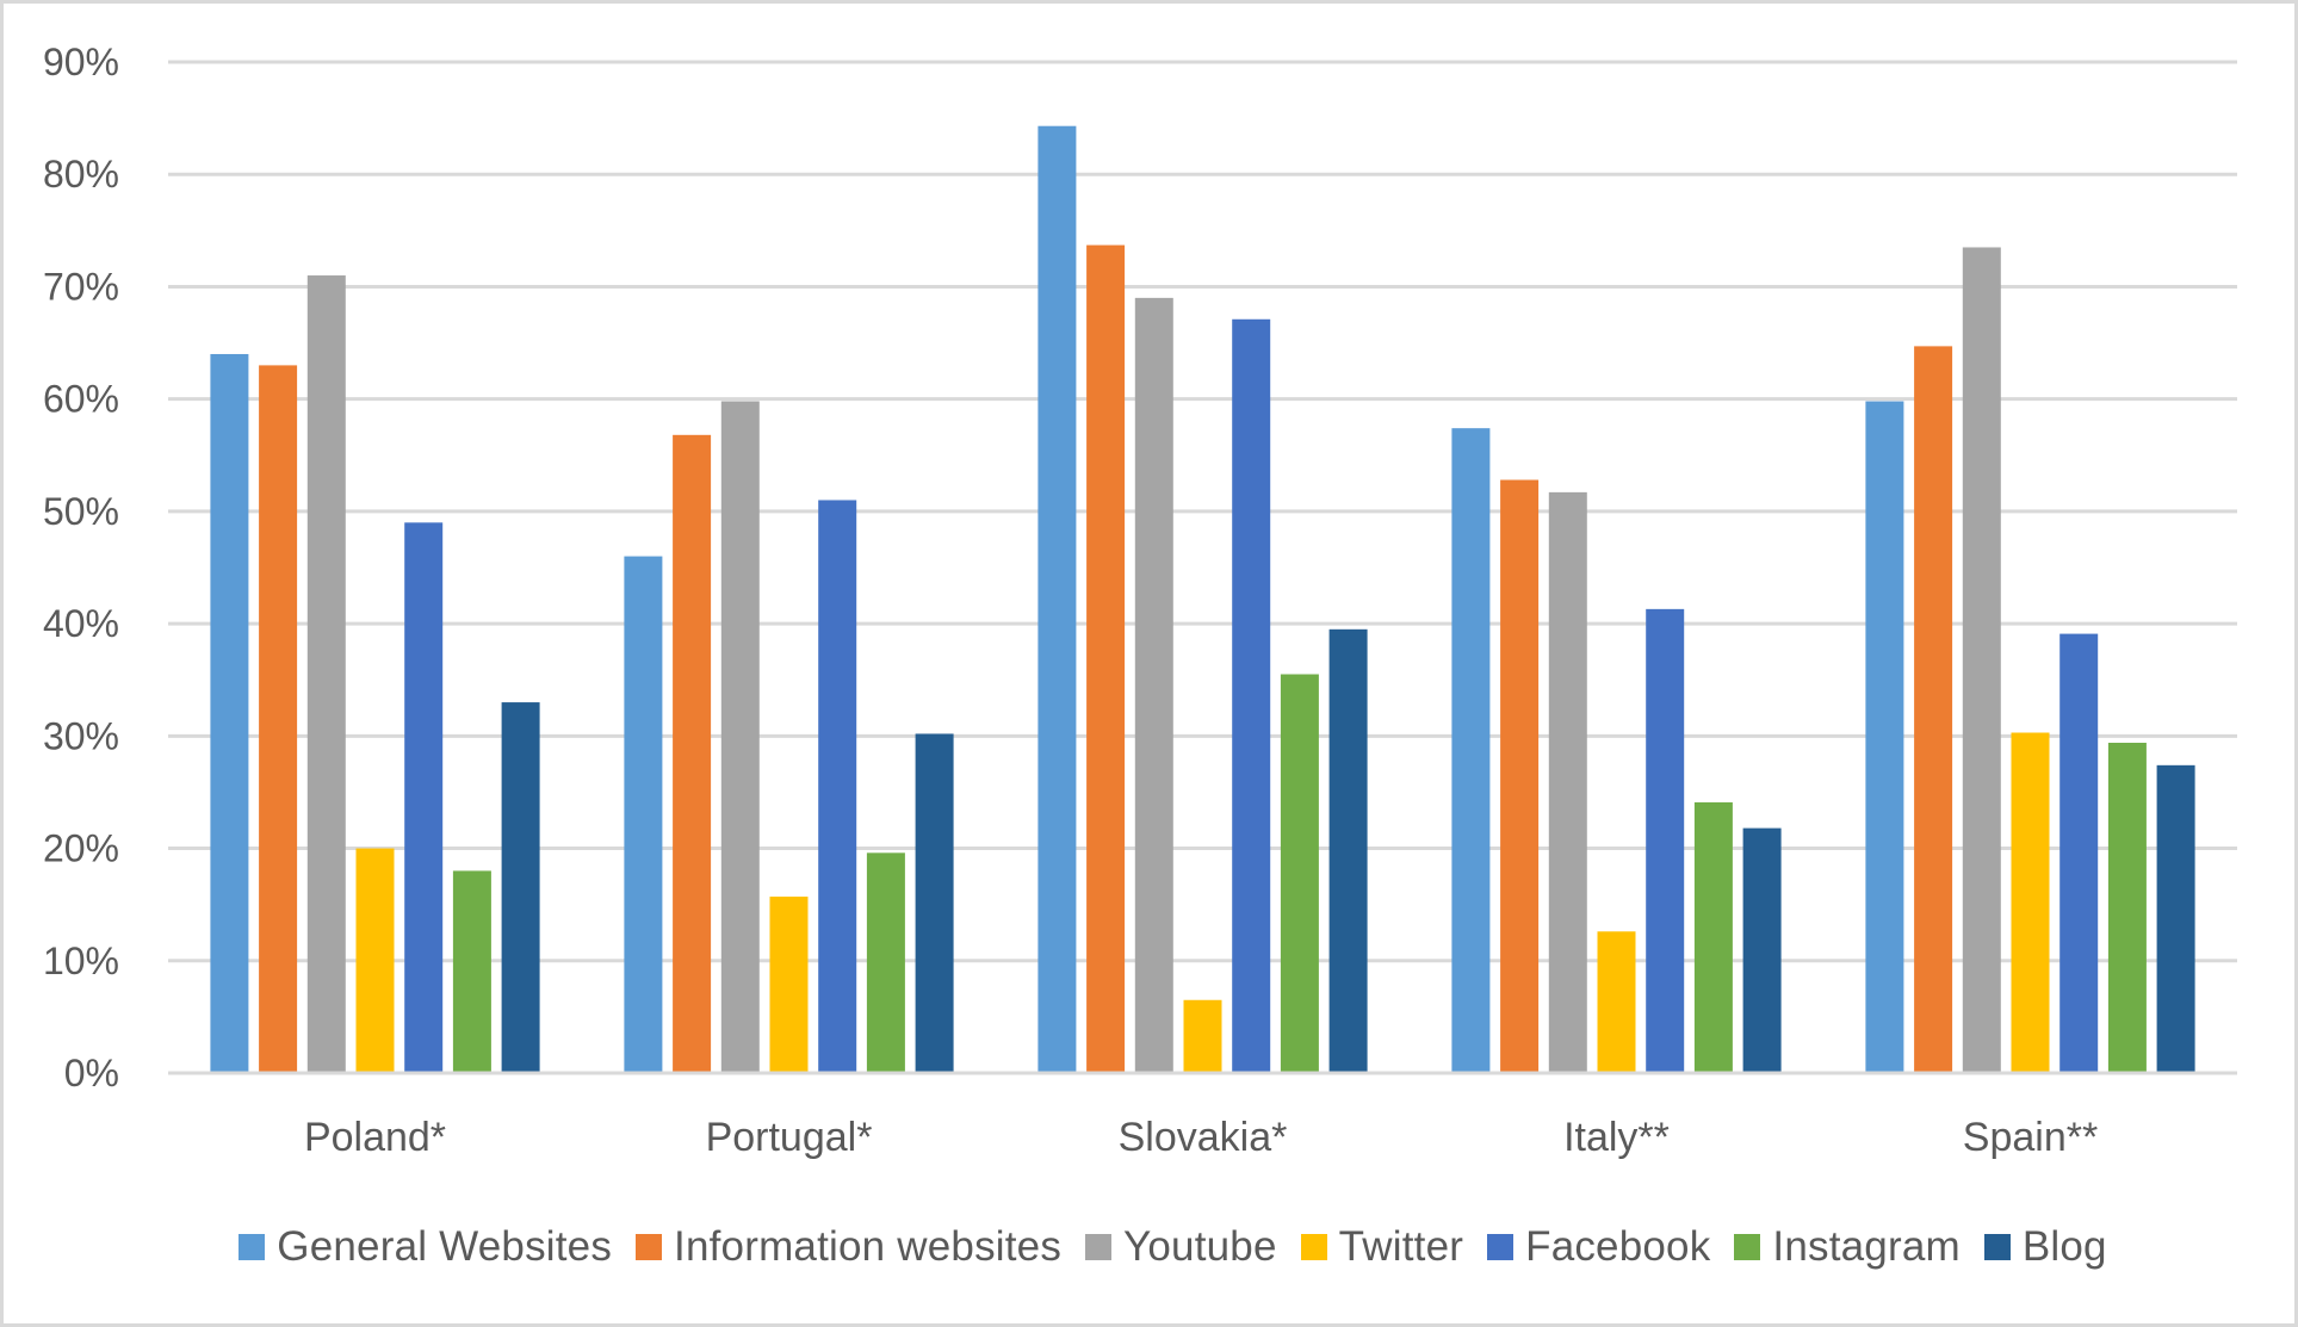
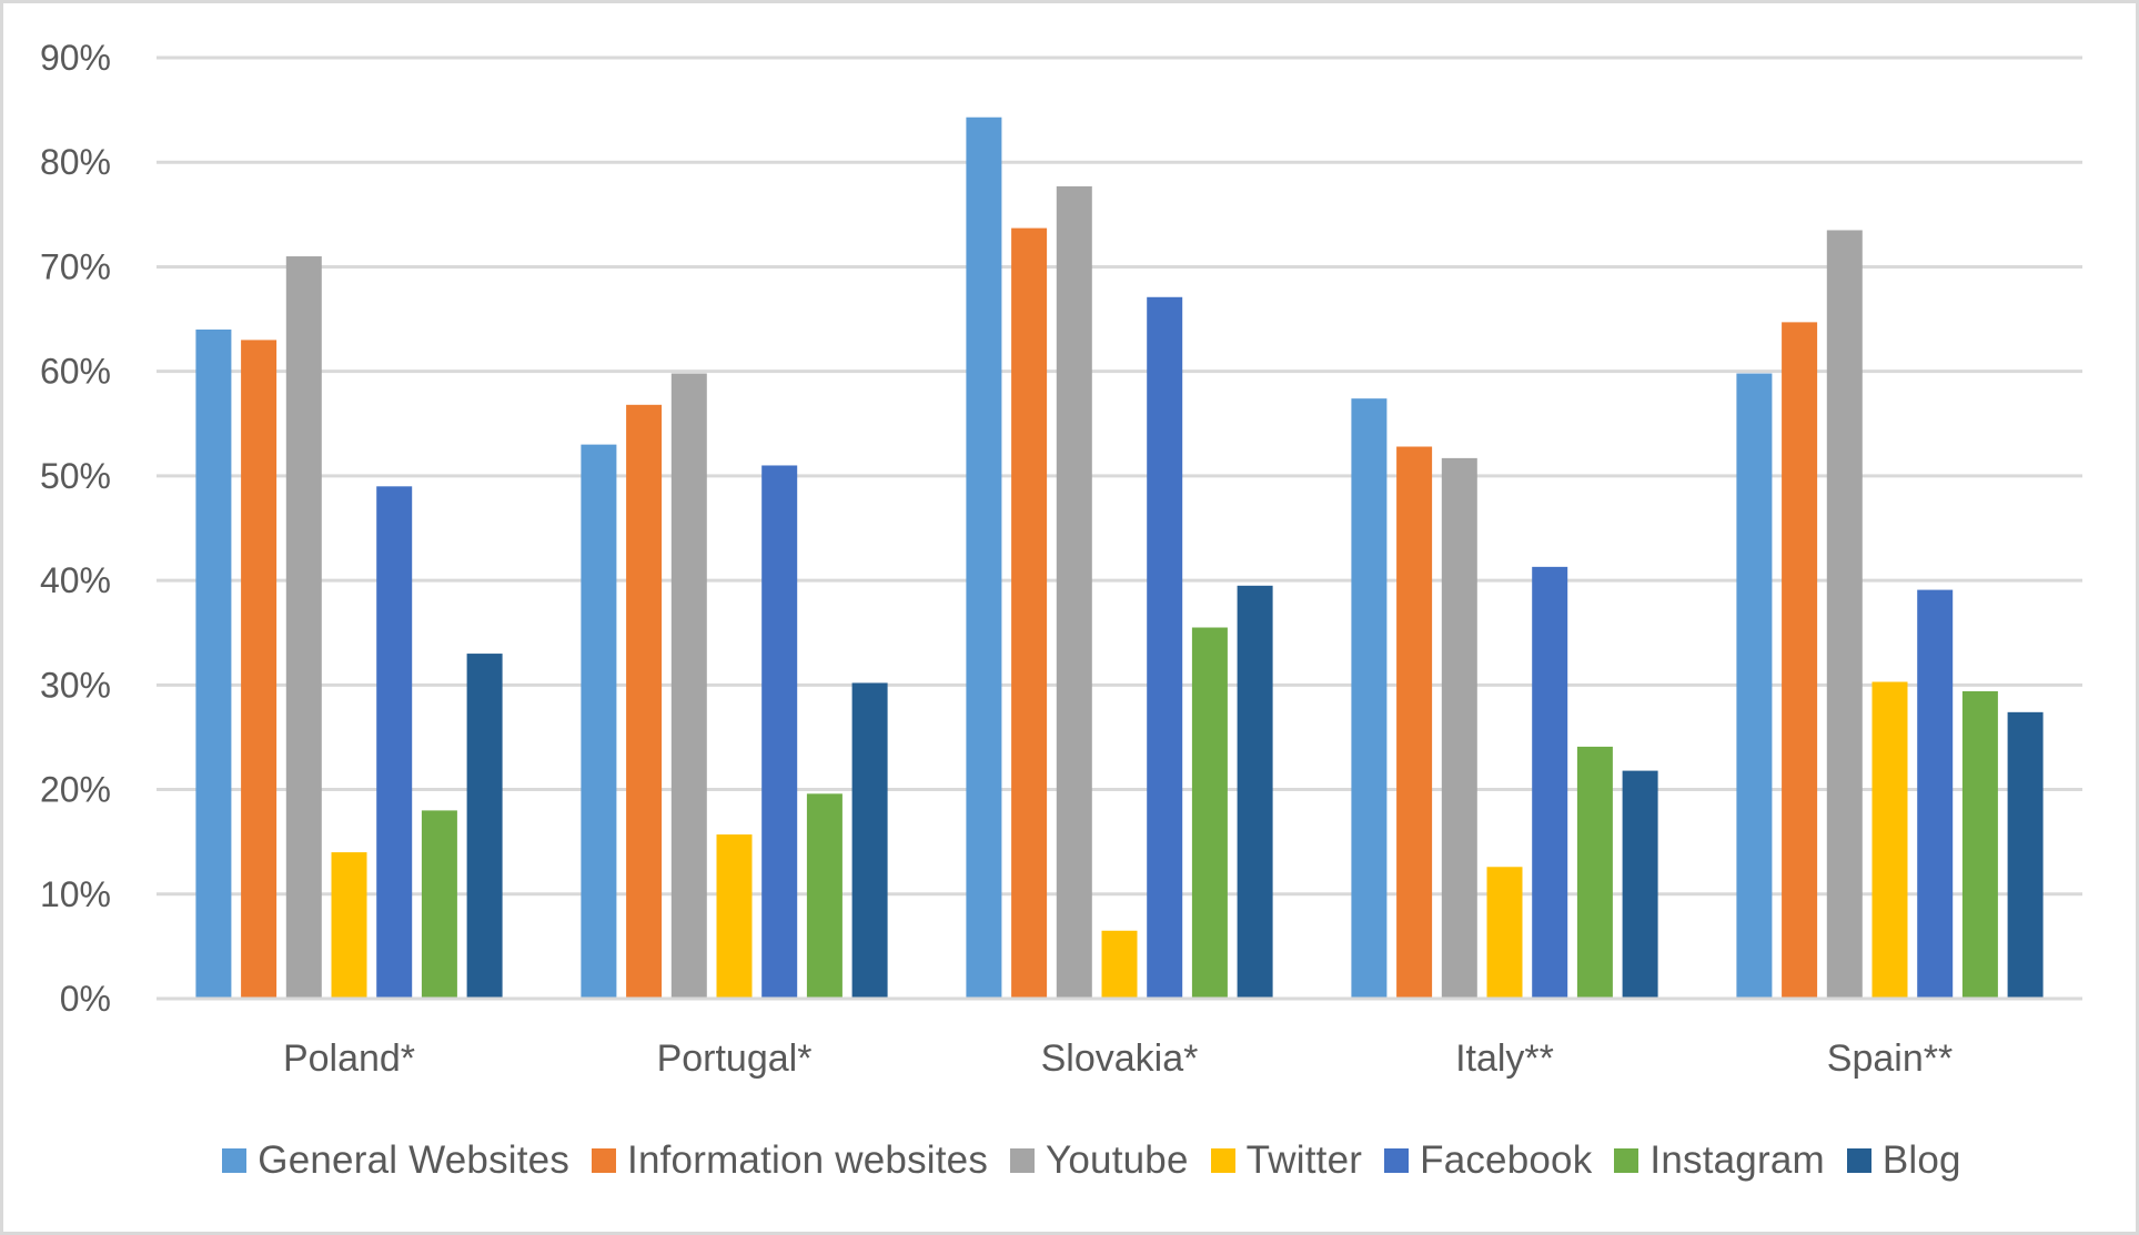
Twitter/Poland*: 20% -> 14%
General Websites/Portugal*: 46% -> 53%
Youtube/Slovakia*: 69% -> 78%
